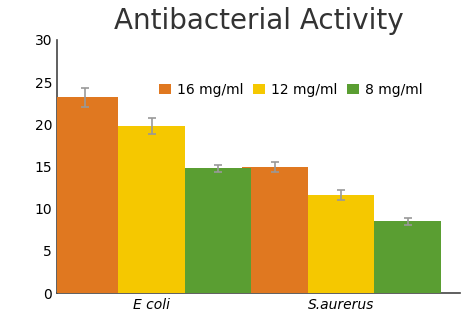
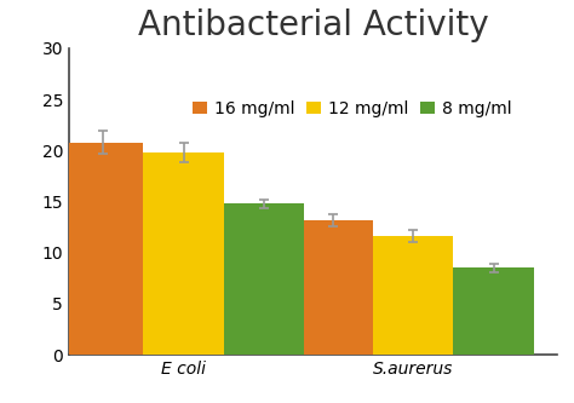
16 mg/ml/E coli: 23.2 -> 20.8
16 mg/ml/S.aurerus: 14.9 -> 13.2
